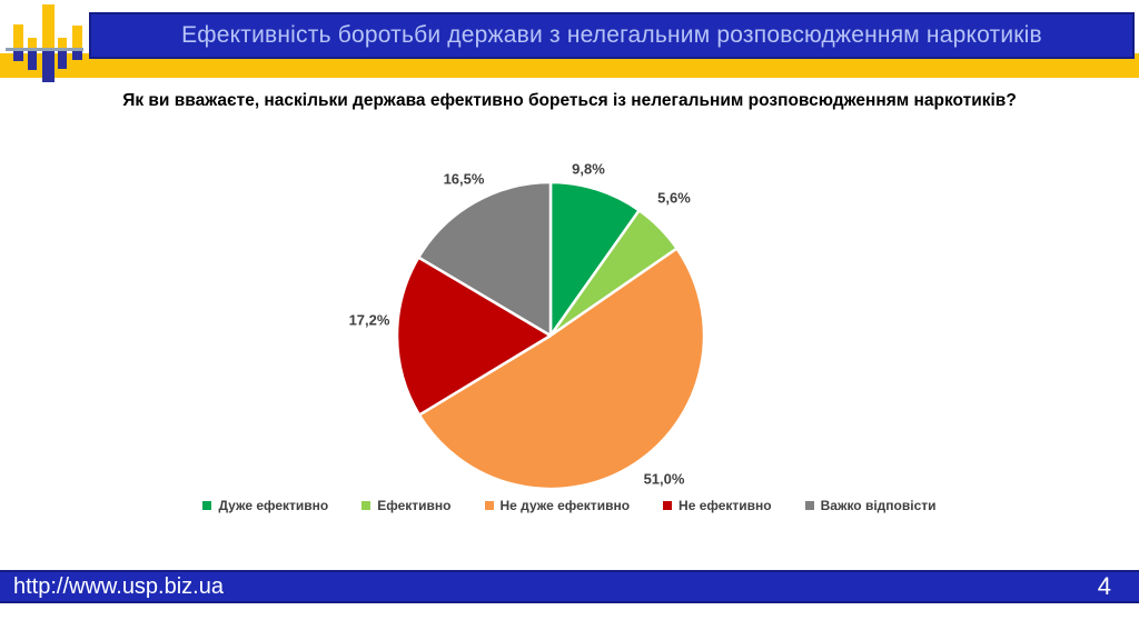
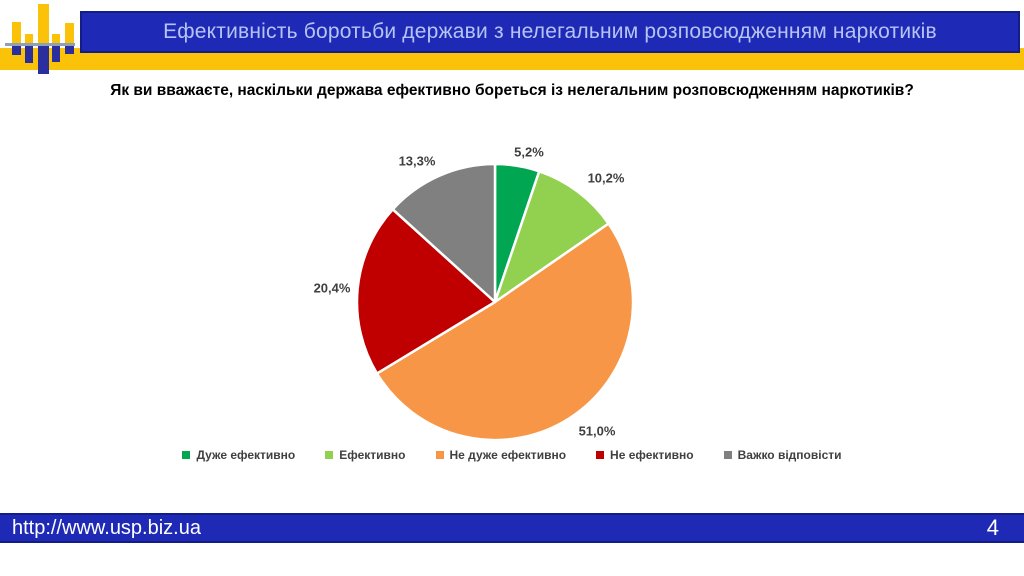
Дуже ефективно: 9,8% -> 5,2%
Ефективно: 5,6% -> 10,2%
Не ефективно: 17,2% -> 20,4%
Важко відповісти: 16,5% -> 13,3%
